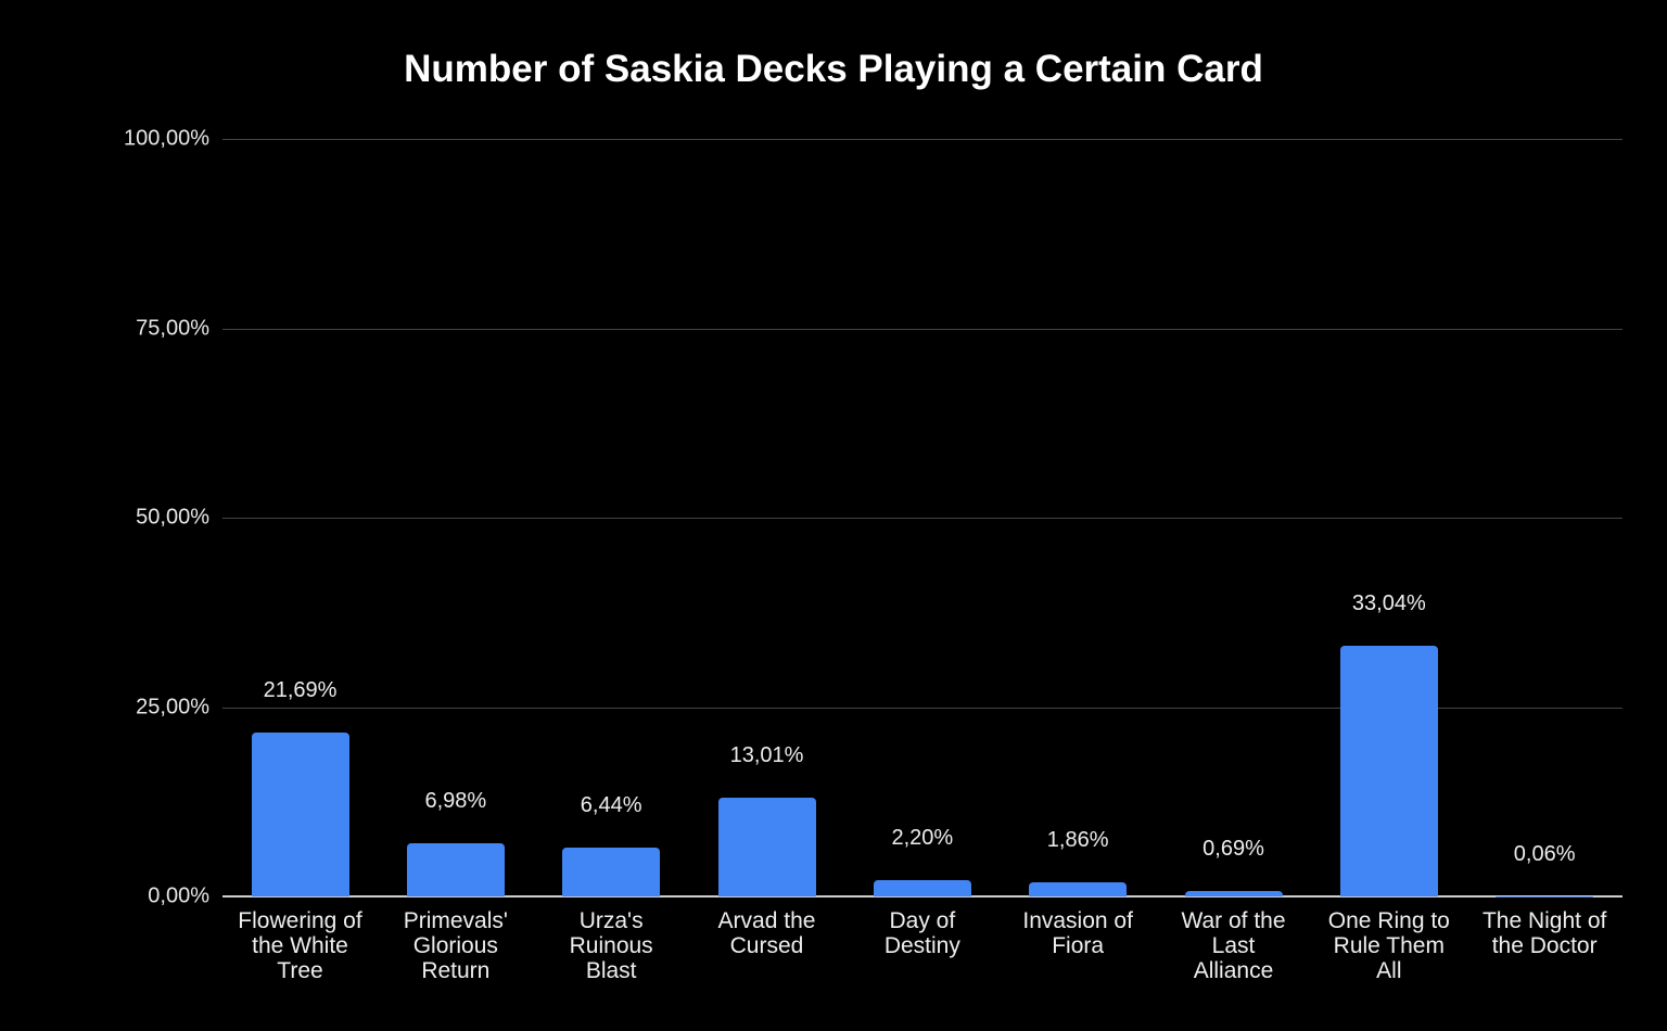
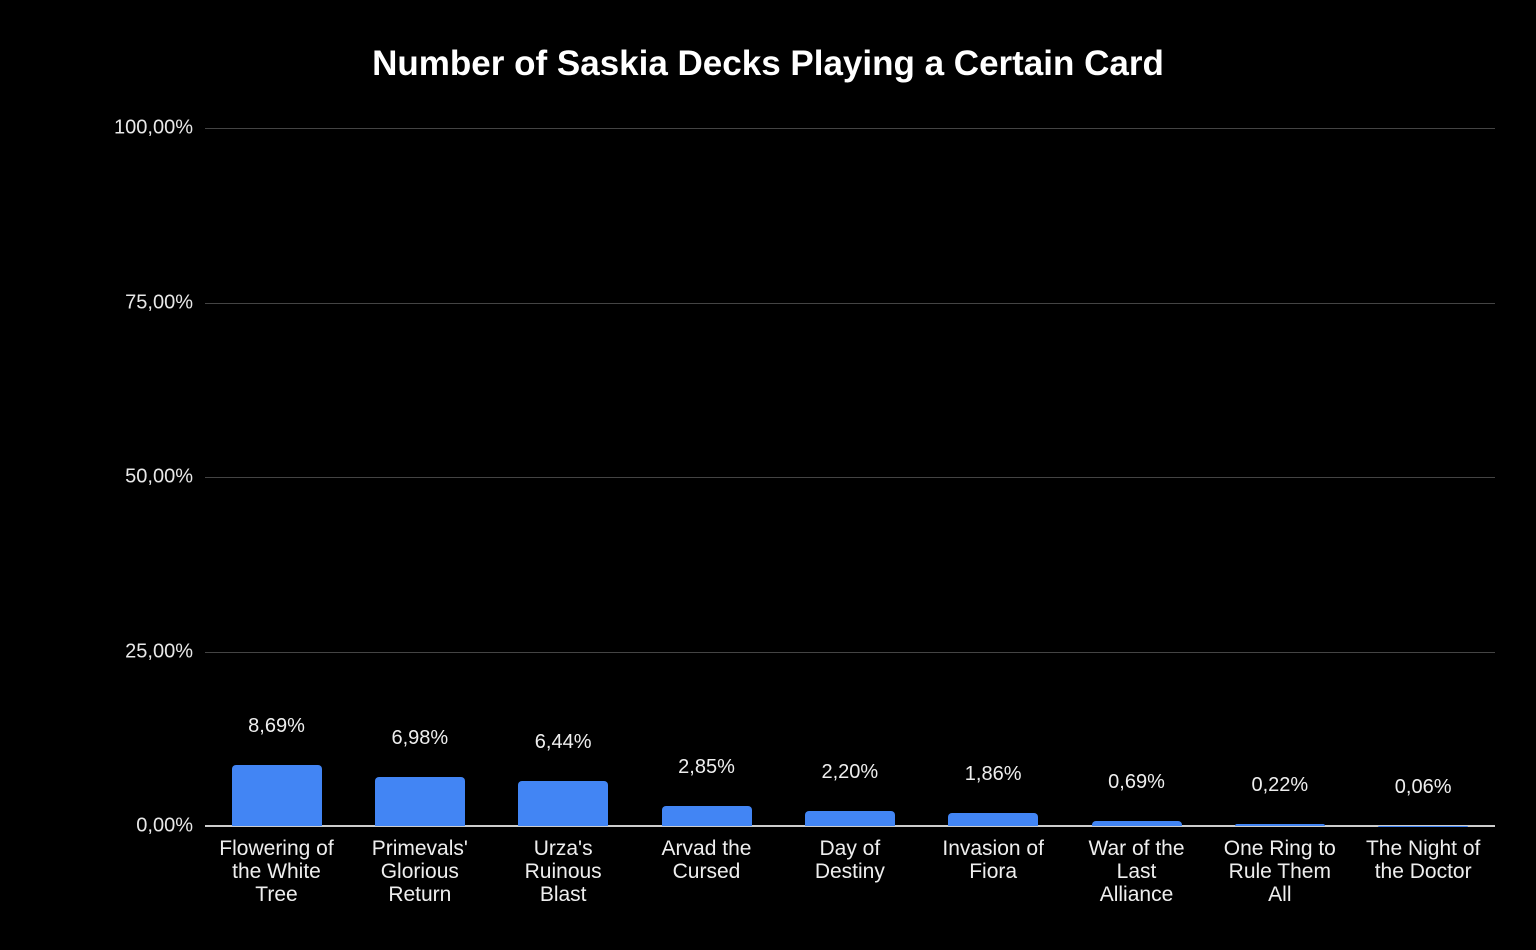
Flowering of the White Tree: 21,69% -> 8,69%
Arvad the Cursed: 13,01% -> 2,85%
One Ring to Rule Them All: 33,04% -> 0,22%
